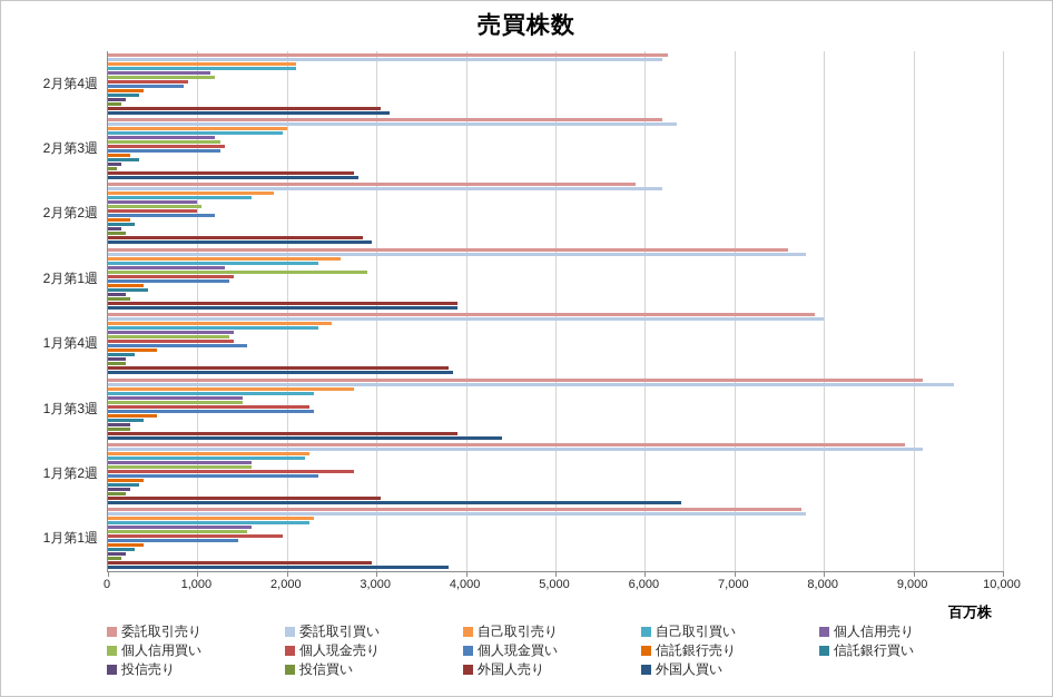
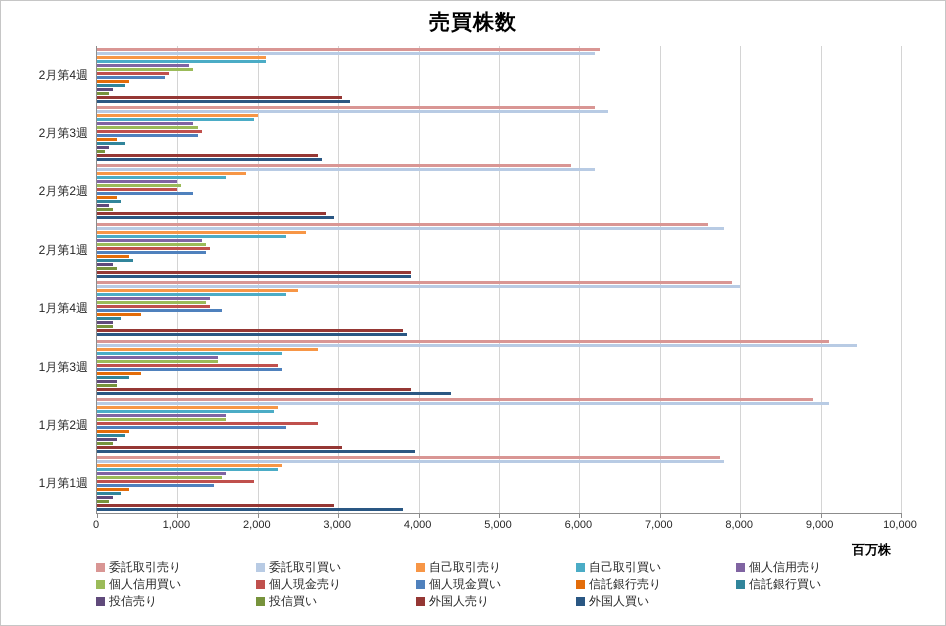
個人信用買い/2月第1週: 2900 -> 1400
外国人買い/1月第2週: 6400 -> 4000
